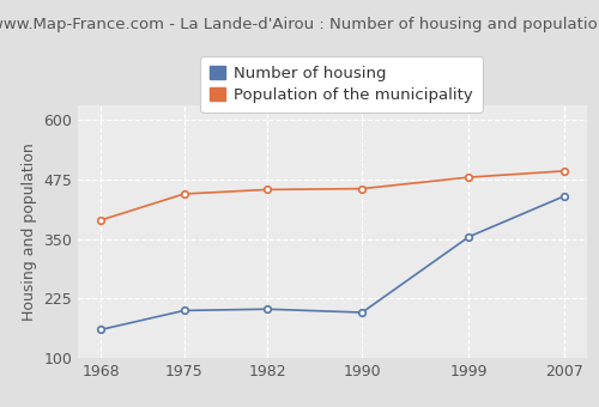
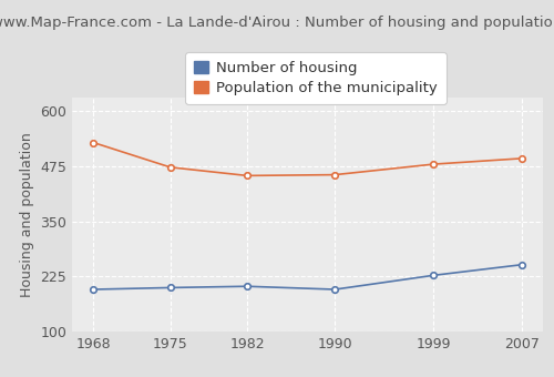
Number of housing/1968: 160 -> 196
Population of the municipality/1968: 390 -> 529
Population of the municipality/1975: 445 -> 473
Number of housing/1999: 355 -> 228
Number of housing/2007: 440 -> 252
